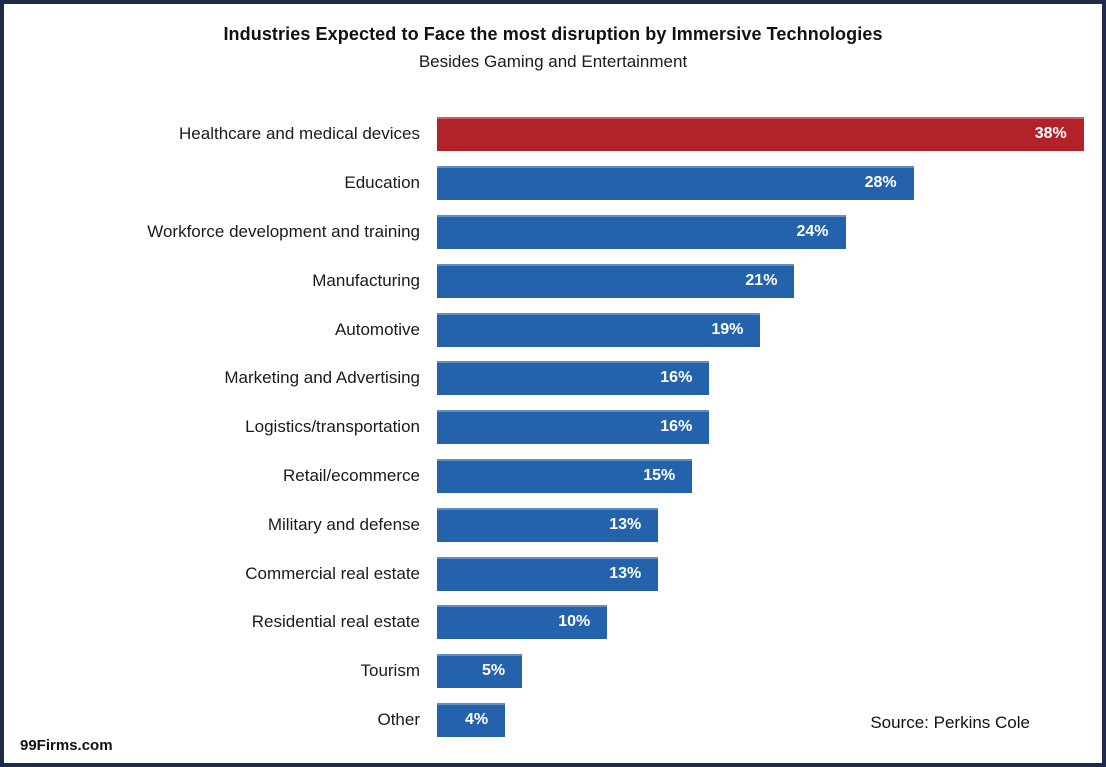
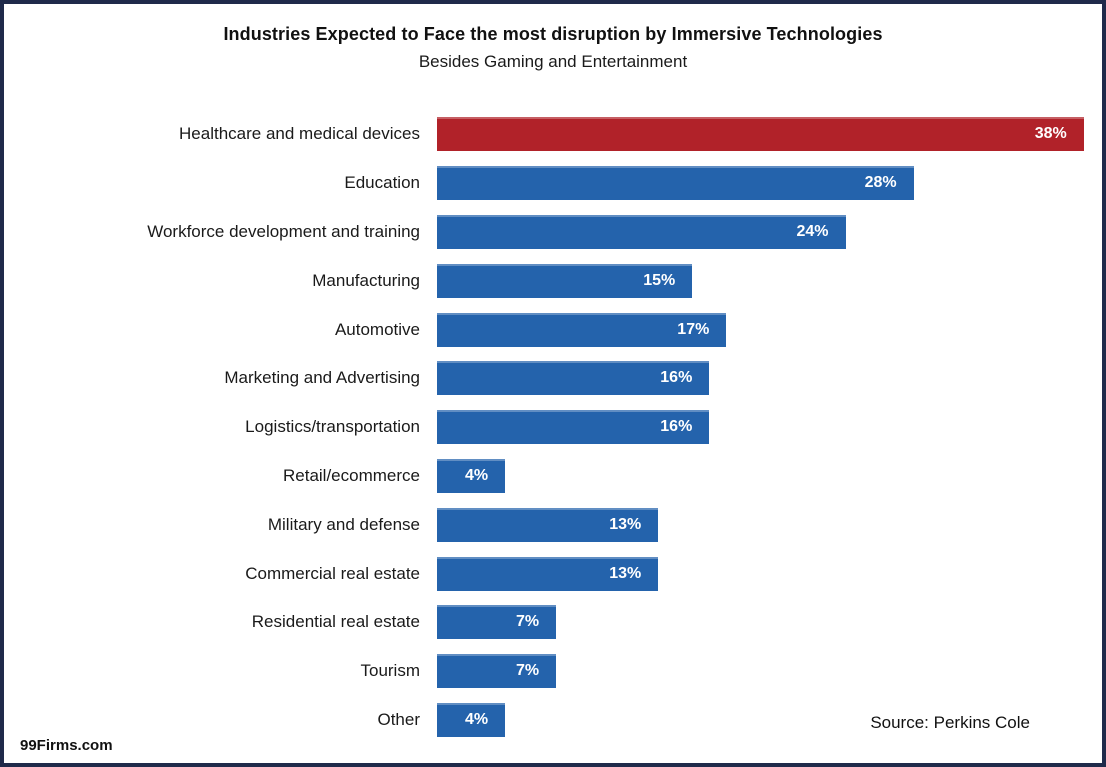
Manufacturing: 21% -> 15%
Automotive: 19% -> 17%
Retail/ecommerce: 15% -> 4%
Residential real estate: 10% -> 7%
Tourism: 5% -> 7%
